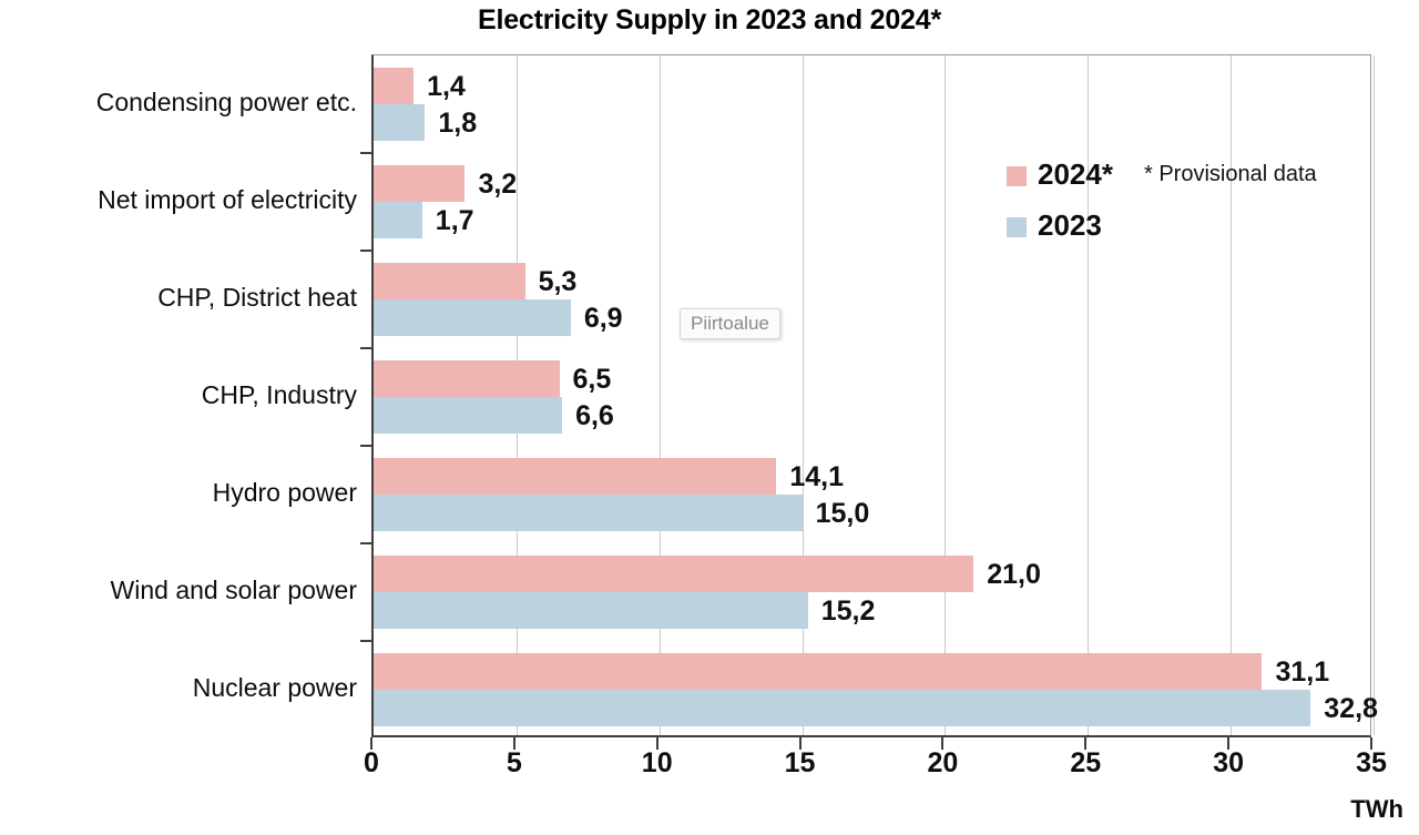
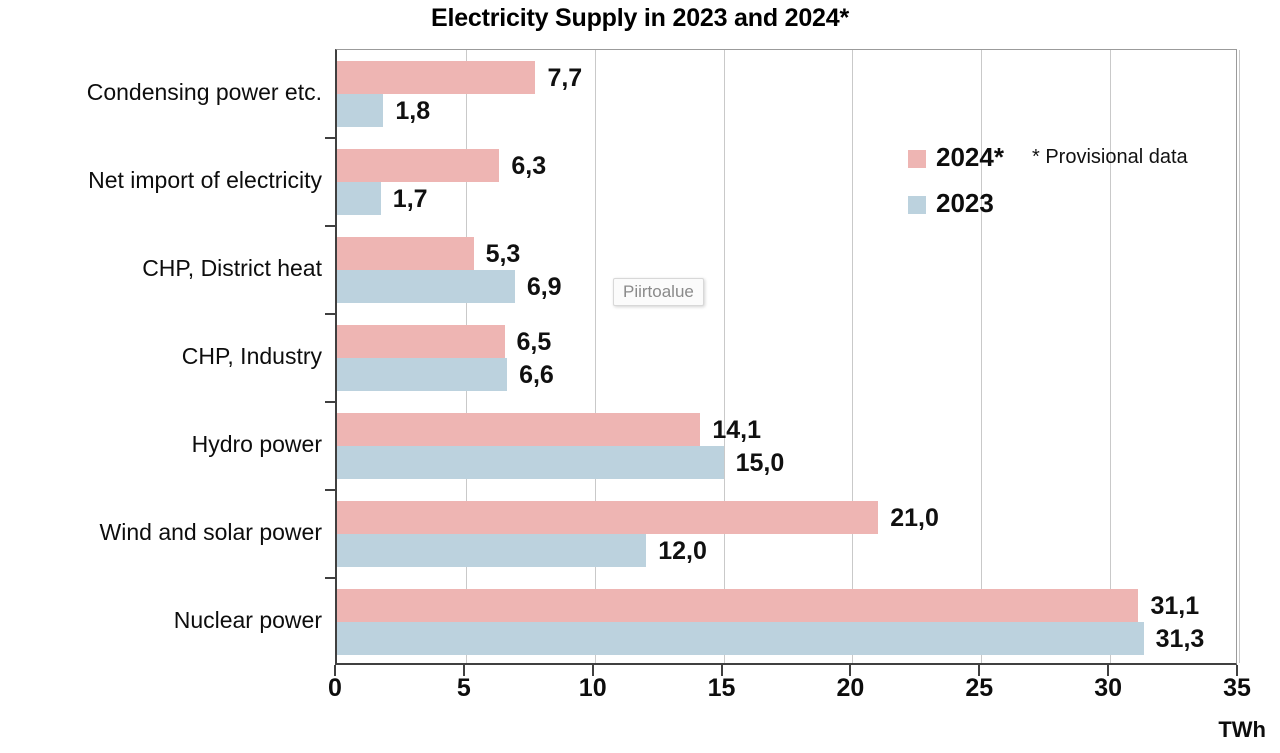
2024*/Condensing power etc.: 1,4 -> 7,7
2024*/Net import of electricity: 3,2 -> 6,3
2023/Wind and solar power: 15,2 -> 12,0
2023/Nuclear power: 32,8 -> 31,3
